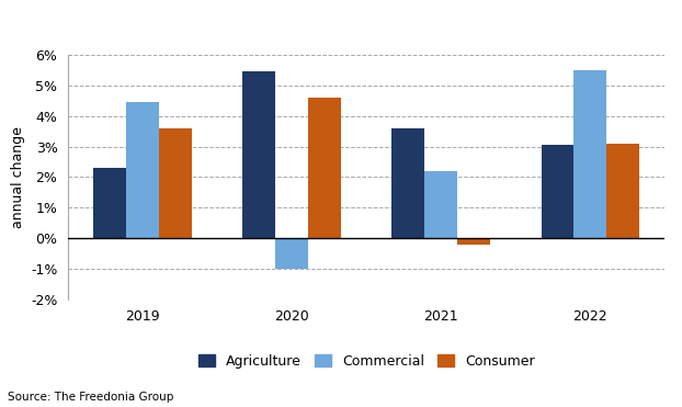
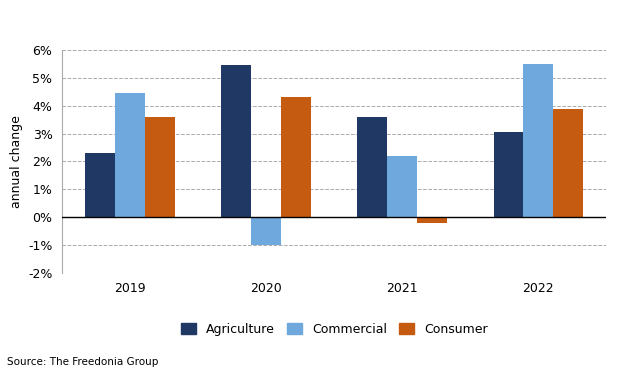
Consumer/2020: 4.6% -> 4.3%
Consumer/2022: 3.1% -> 3.9%
